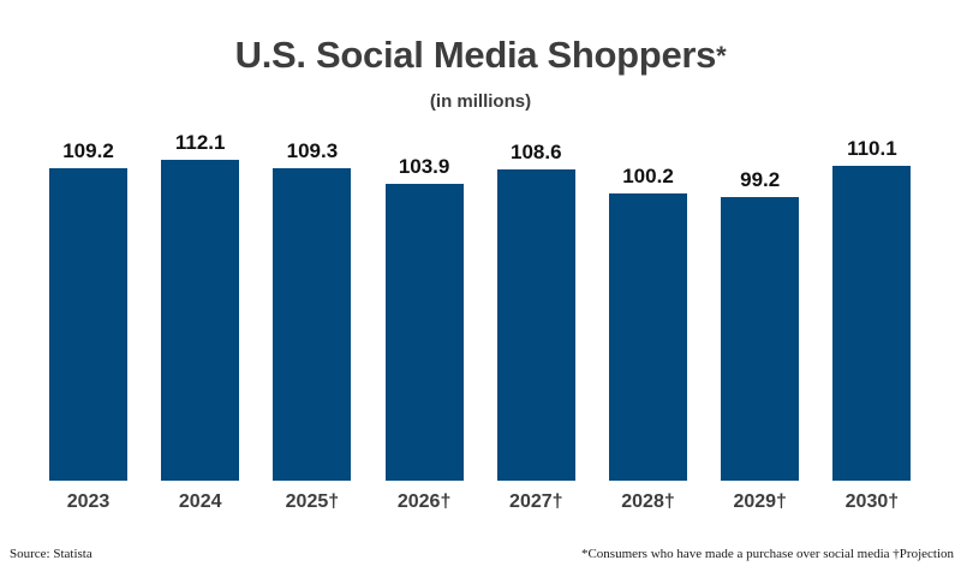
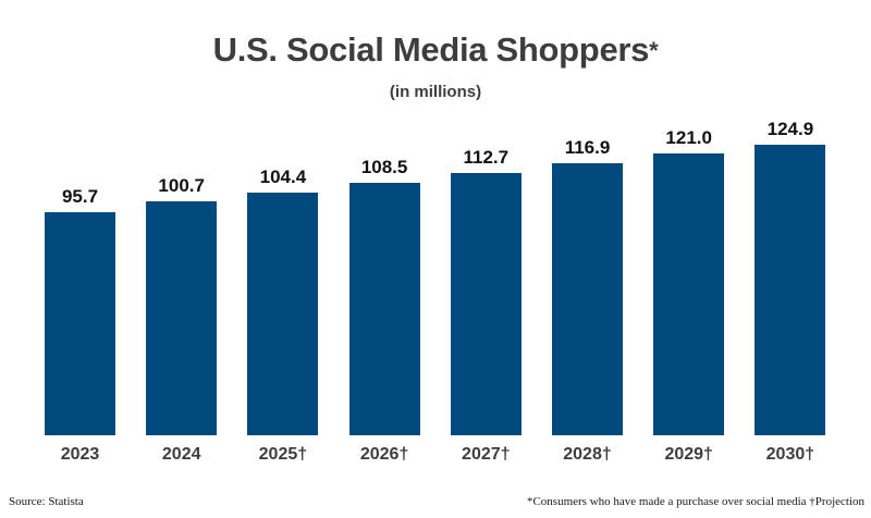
2023: 109.2 -> 95.7
2024: 112.1 -> 100.7
2025†: 109.3 -> 104.4
2026†: 103.9 -> 108.5
2027†: 108.6 -> 112.7
2028†: 100.2 -> 116.9
2029†: 99.2 -> 121.0
2030†: 110.1 -> 124.9
